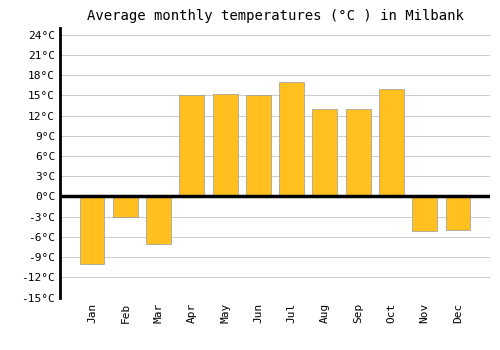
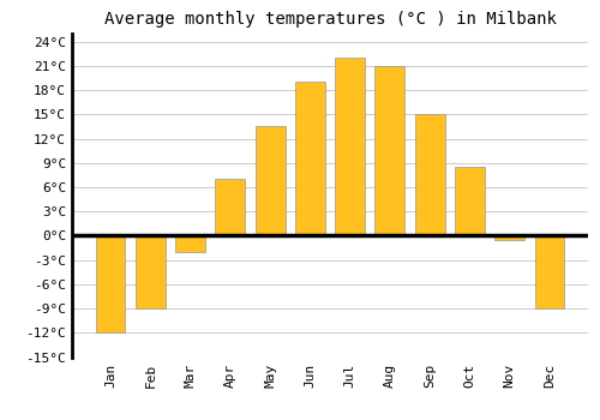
Jan: -10.0°C -> -12.0°C
Feb: -3.0°C -> -9.0°C
Mar: -7.0°C -> -2.0°C
Apr: 15.0°C -> 7.0°C
May: 15.2°C -> 13.5°C
Jun: 15.0°C -> 19.0°C
Jul: 17.0°C -> 22.0°C
Aug: 13.0°C -> 21.0°C
Sep: 13.0°C -> 15.0°C
Oct: 16.0°C -> 8.5°C
Nov: -5.2°C -> -0.5°C
Dec: -5.0°C -> -9.0°C
